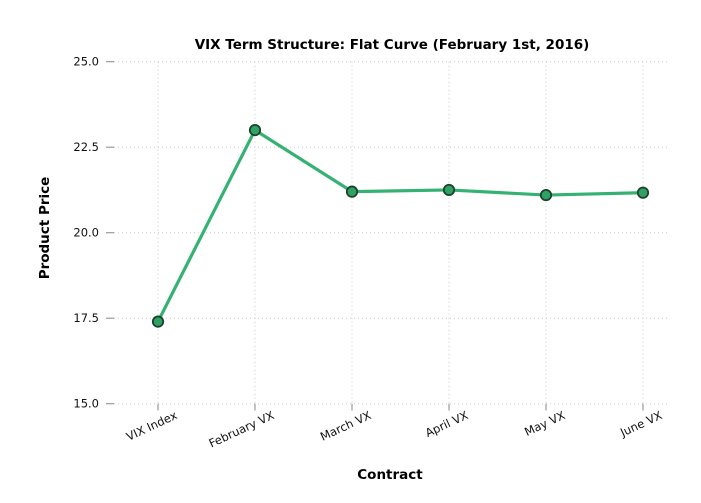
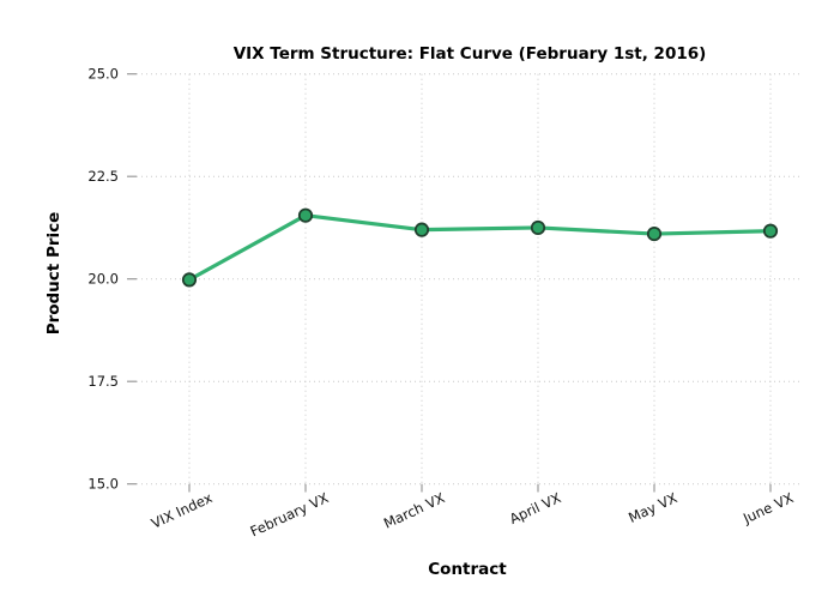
VIX Index: 17.4 -> 20.0
February VX: 23.0 -> 21.6
